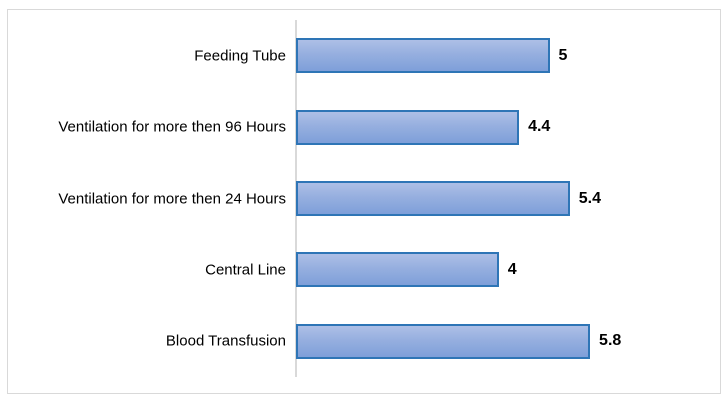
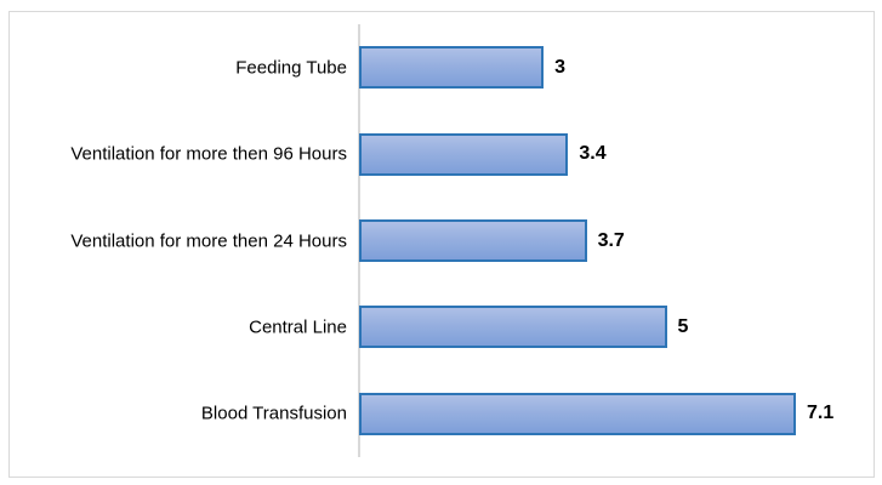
Feeding Tube: 5 -> 3
Ventilation for more then 96 Hours: 4.4 -> 3.4
Ventilation for more then 24 Hours: 5.4 -> 3.7
Central Line: 4 -> 5
Blood Transfusion: 5.8 -> 7.1
